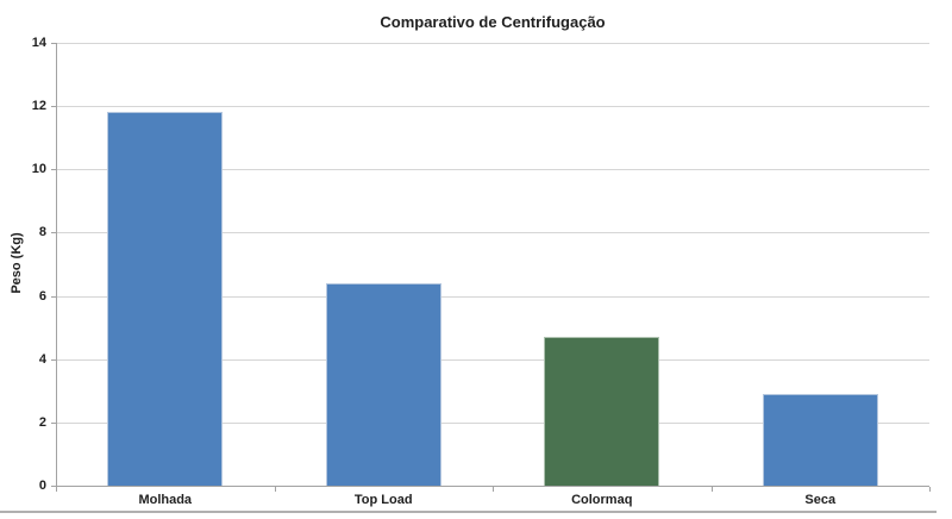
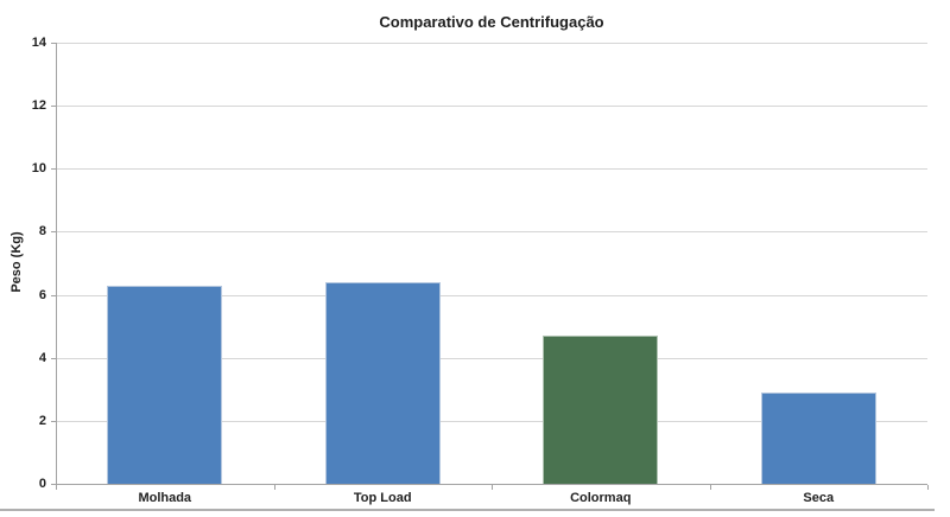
Molhada: 11.8 -> 6.3
